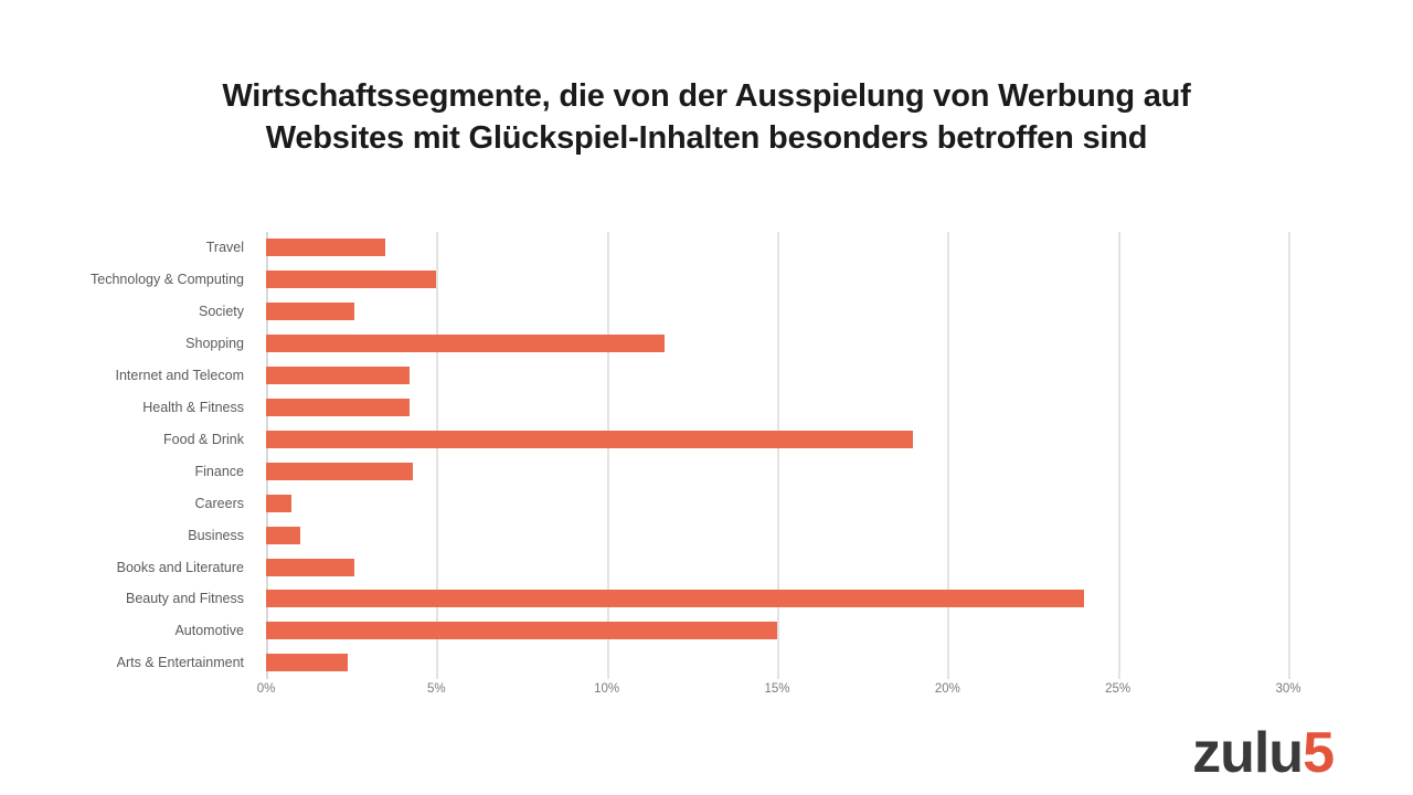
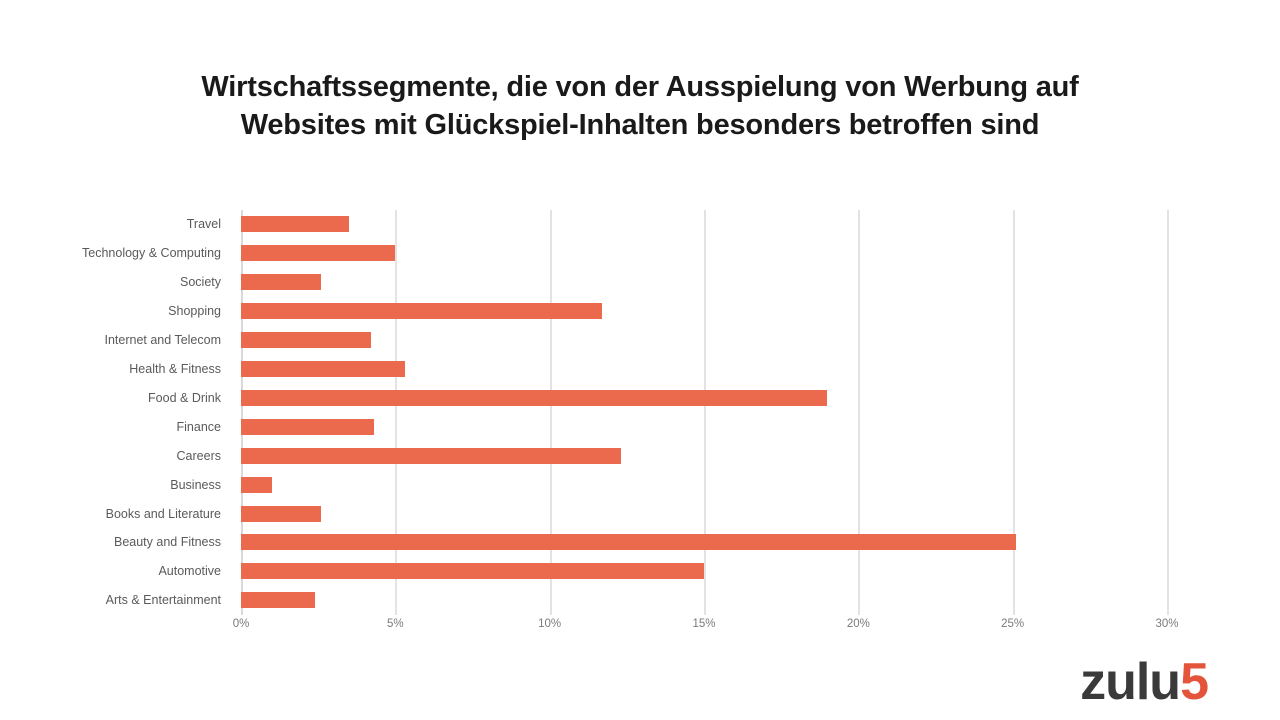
Health & Fitness: 4.2% -> 5.3%
Careers: 0.8% -> 12.3%
Beauty and Fitness: 24.0% -> 25.1%
